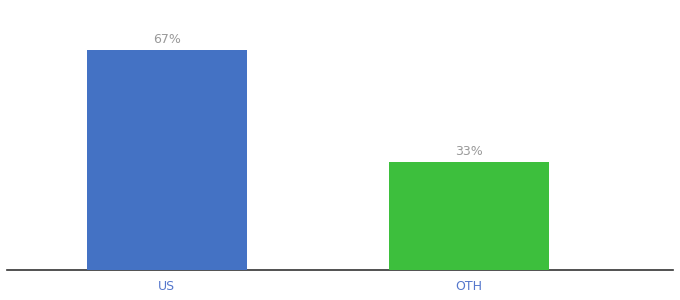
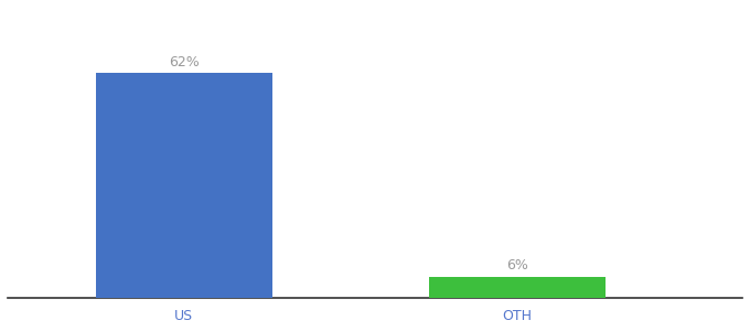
US: 67% -> 62%
OTH: 33% -> 6%
